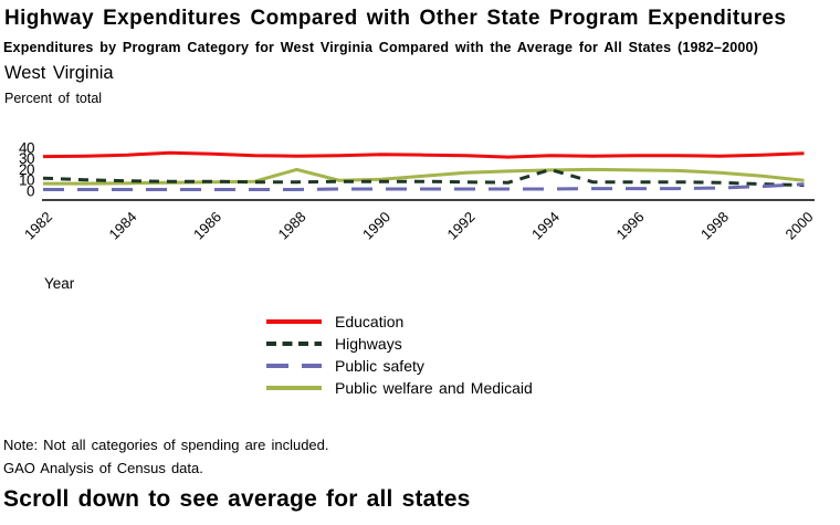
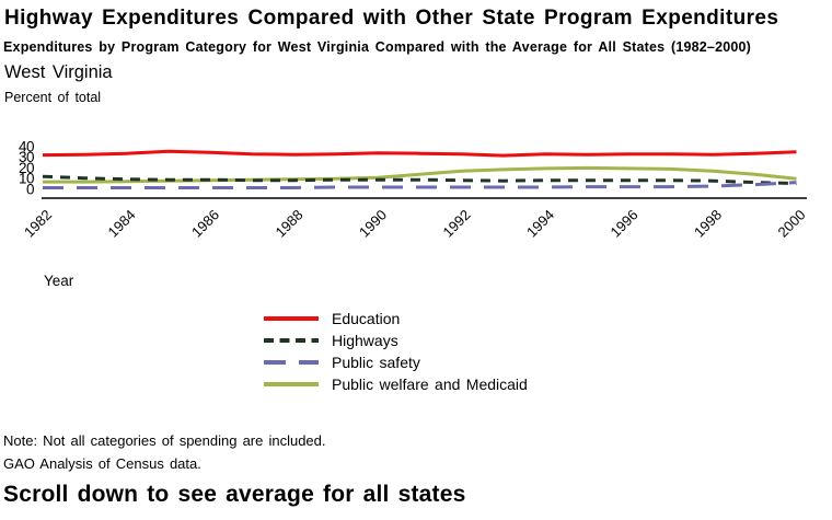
Public welfare and Medicaid/1988: 20 -> 10
Highways/1994: 20 -> 10
